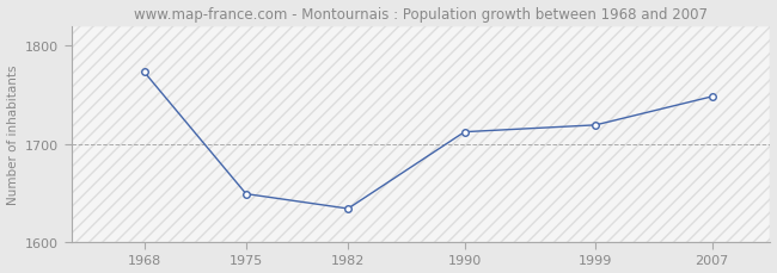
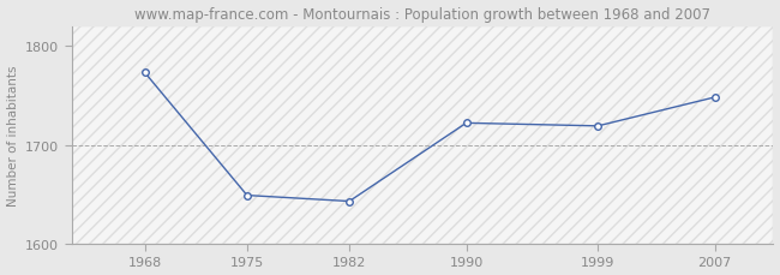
1982: 1634 -> 1643
1990: 1712 -> 1722
